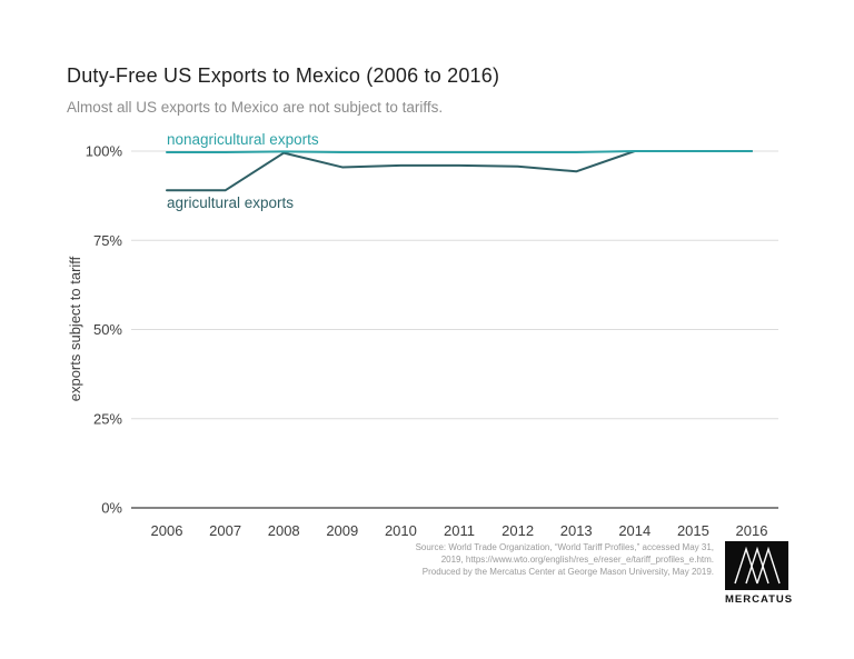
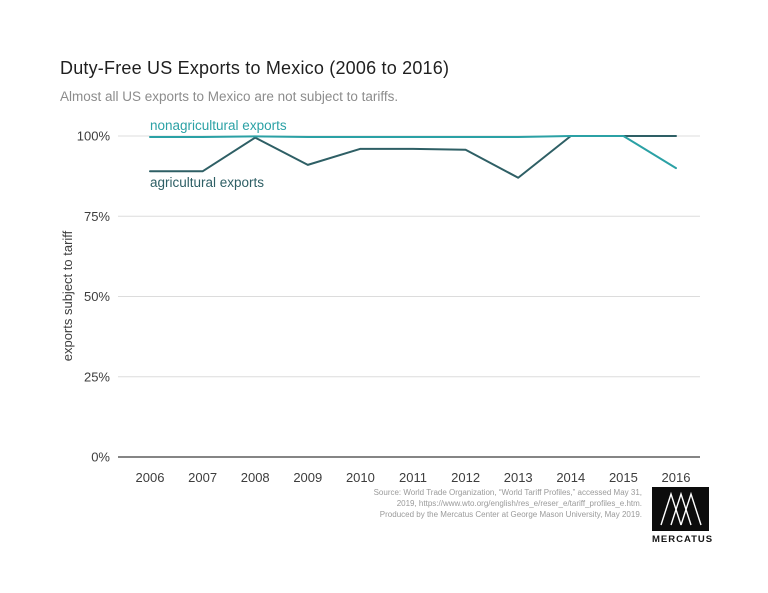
agricultural exports/2009: 96% -> 91%
agricultural exports/2013: 94% -> 87%
nonagricultural exports/2016: 100% -> 90%
